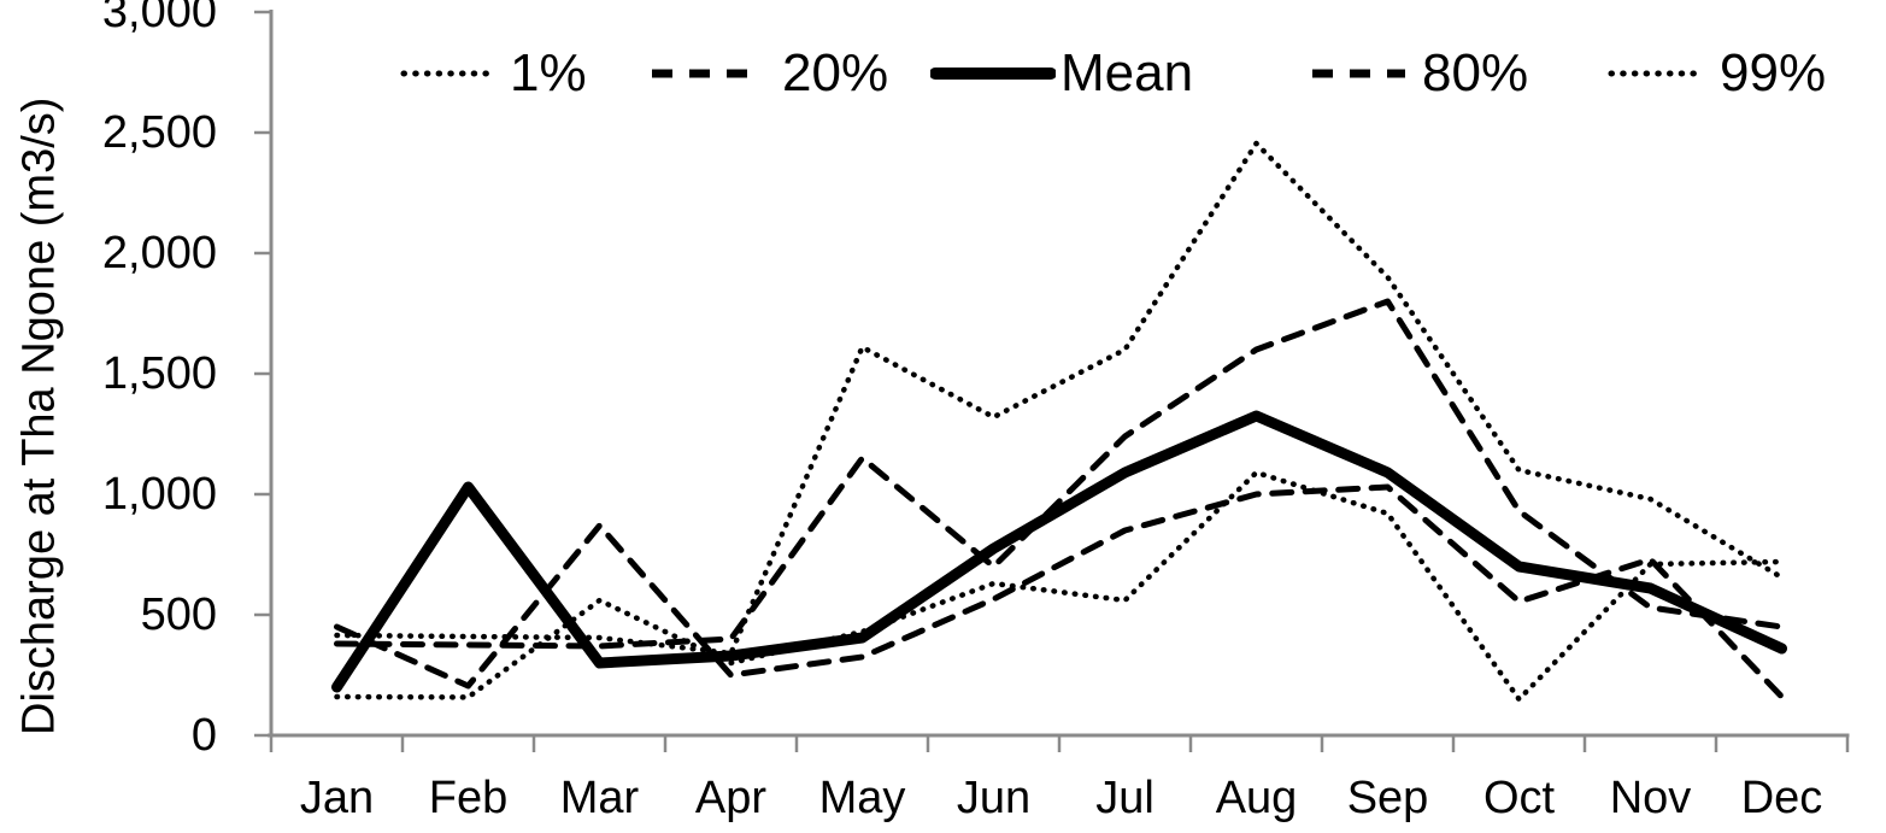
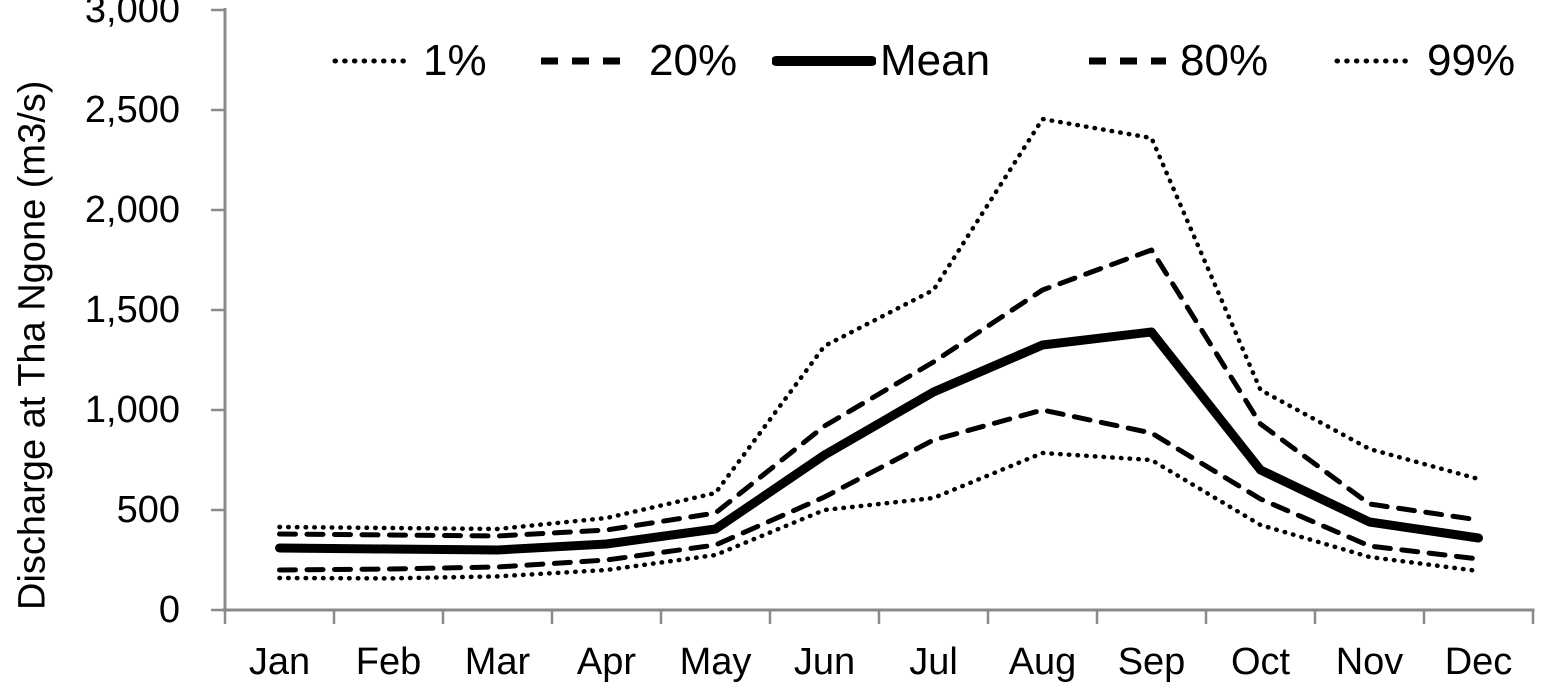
Mean/Jan: 200 -> 310
80%/Jan: 450 -> 200
Mean/Feb: 1030 -> 300
80%/Mar: 870 -> 220
99%/Mar: 560 -> 170
1%/Apr: 340 -> 460
99%/Apr: 300 -> 200
1%/May: 1610 -> 580
20%/May: 1150 -> 480
99%/May: 430 -> 280
20%/Jun: 700 -> 920
99%/Jun: 630 -> 500
99%/Aug: 1090 -> 780
1%/Sep: 1900 -> 2360
Mean/Sep: 1090 -> 1390
80%/Sep: 1030 -> 880
99%/Sep: 920 -> 750
99%/Oct: 150 -> 420
1%/Nov: 980 -> 800
Mean/Nov: 610 -> 440
80%/Nov: 730 -> 320
99%/Nov: 710 -> 260
80%/Dec: 160 -> 260
99%/Dec: 720 -> 200
